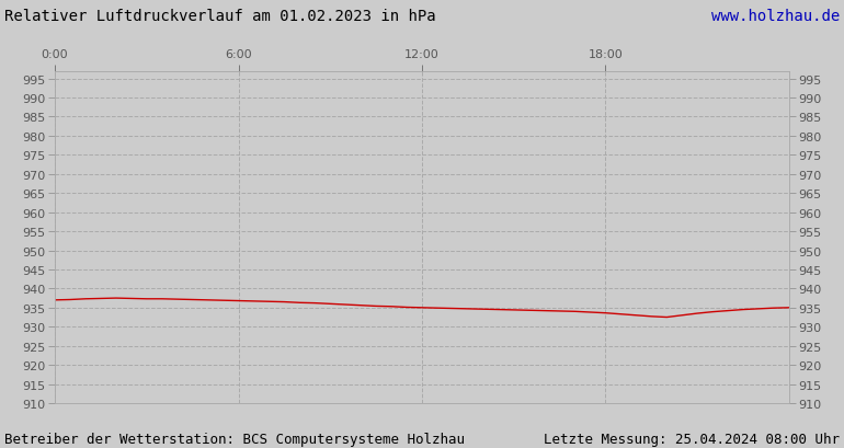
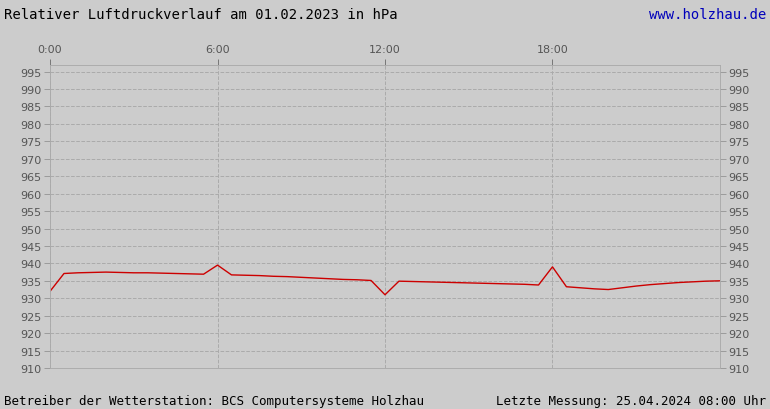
0:00: 937.0 -> 932.0
6:00: 936.8 -> 939.5
12:00: 935.0 -> 931.0
18:00: 933.6 -> 939.0
